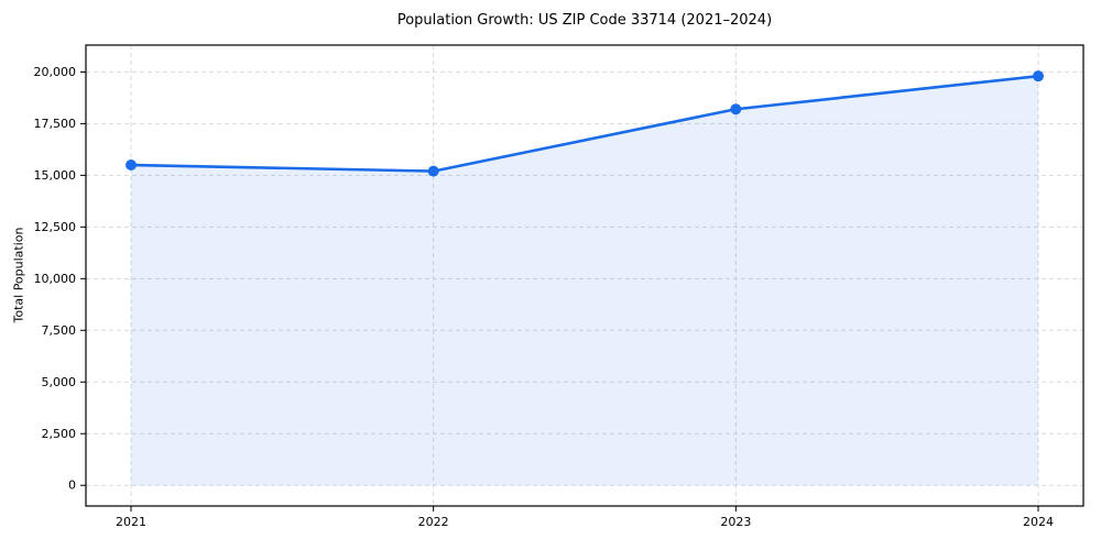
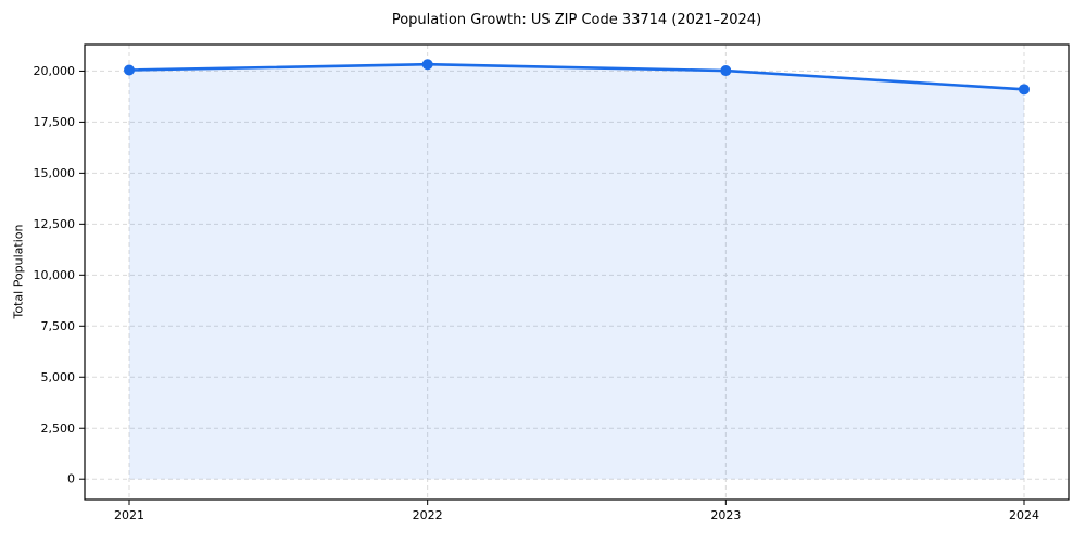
2021: 15500 -> 20000
2022: 15200 -> 20300
2023: 18200 -> 20000
2024: 19800 -> 19100
